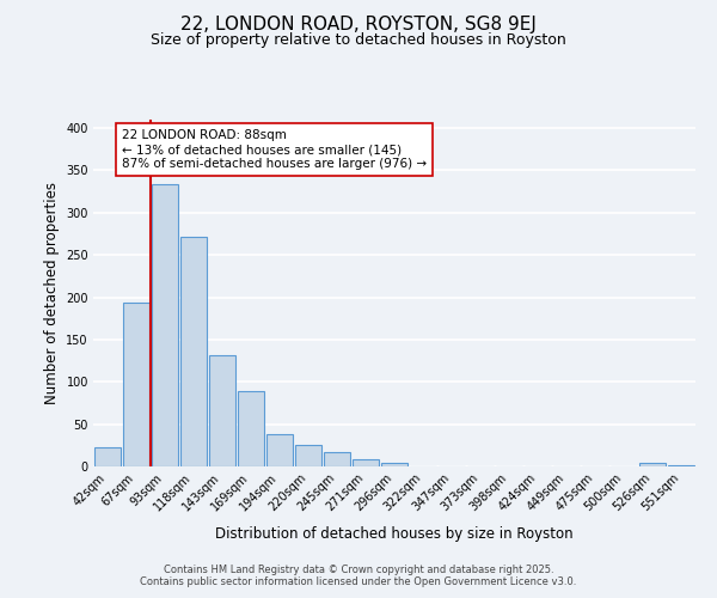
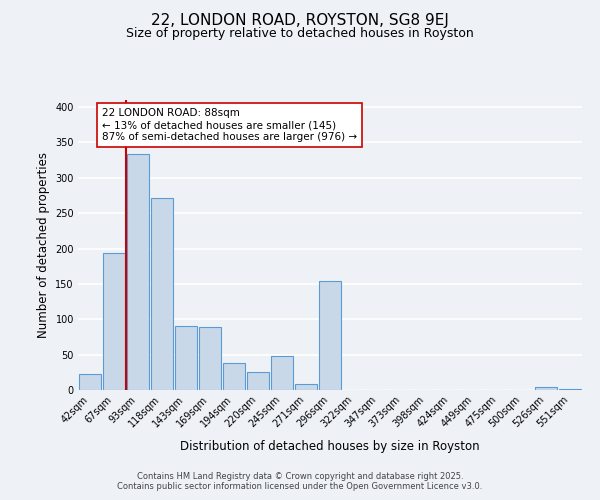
143sqm: 132 -> 90
245sqm: 17 -> 48
296sqm: 4 -> 154
